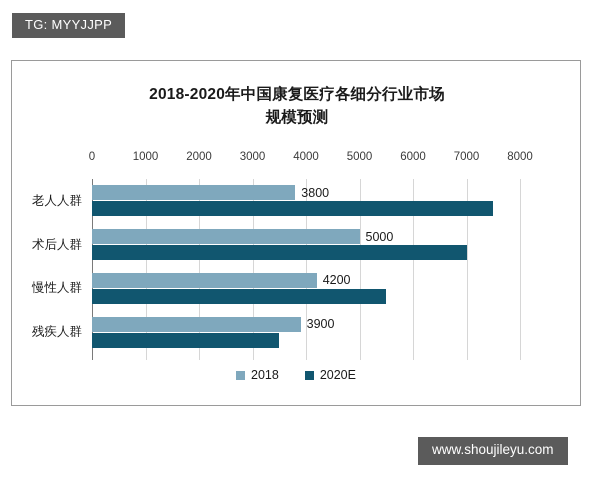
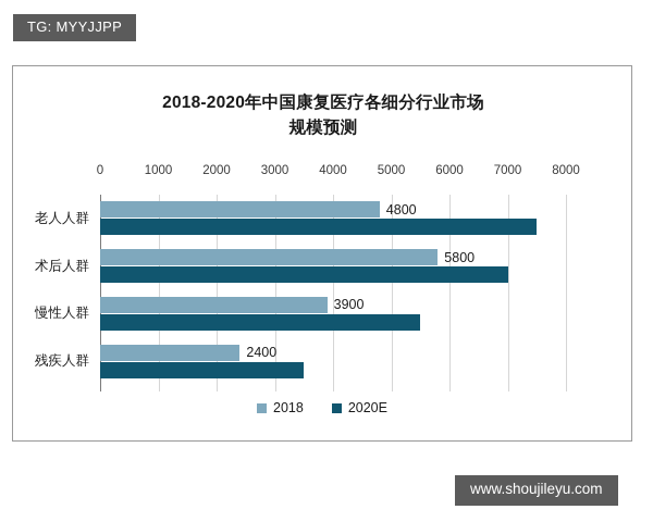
2018/老人人群: 3800 -> 4800
2018/术后人群: 5000 -> 5800
2018/慢性人群: 4200 -> 3900
2018/残疾人群: 3900 -> 2400
